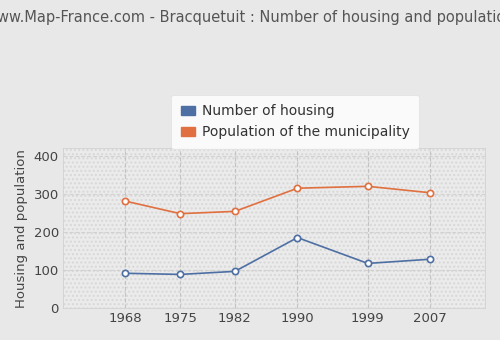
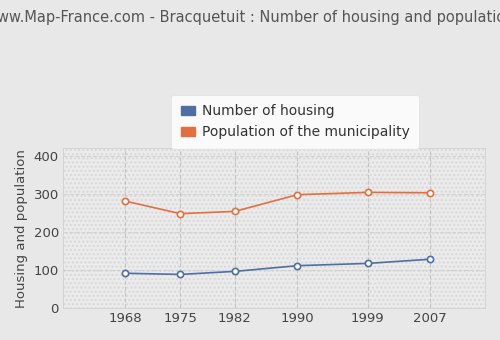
Number of housing/1990: 185 -> 111
Population of the municipality/1990: 315 -> 298
Population of the municipality/1999: 320 -> 304
